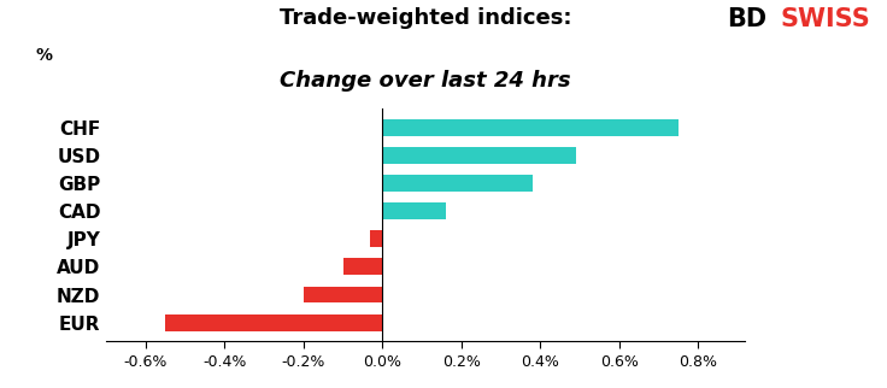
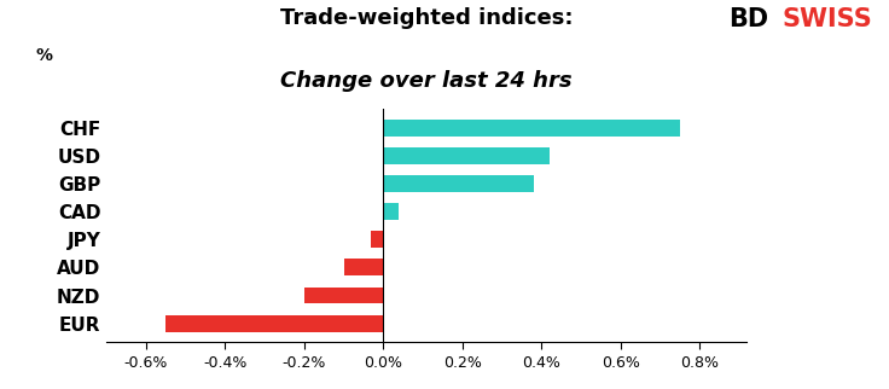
USD: 0.49% -> 0.42%
CAD: 0.16% -> 0.04%
